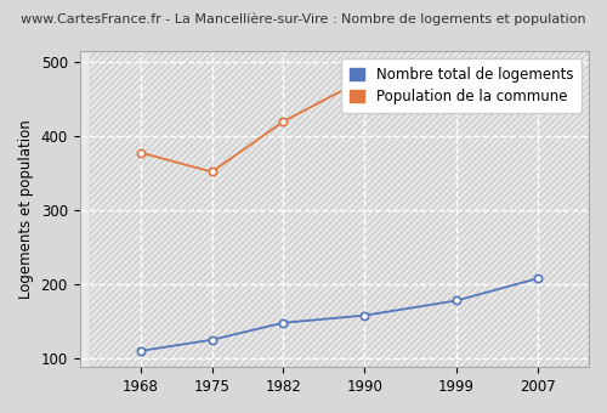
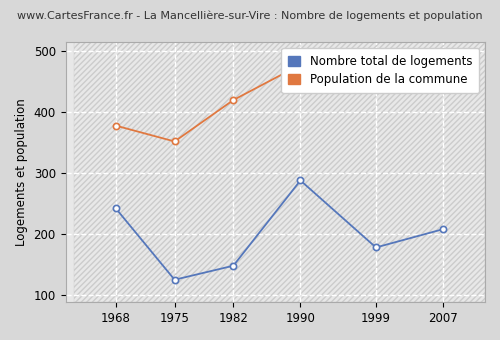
Nombre total de logements/1968: 110 -> 242
Nombre total de logements/1990: 158 -> 288
